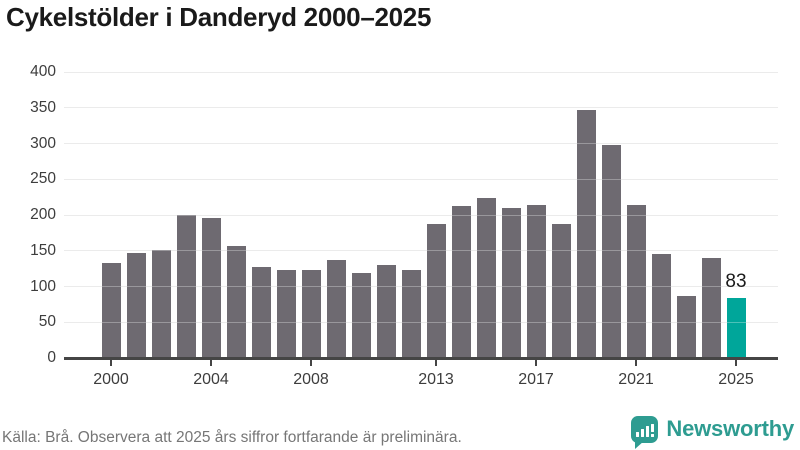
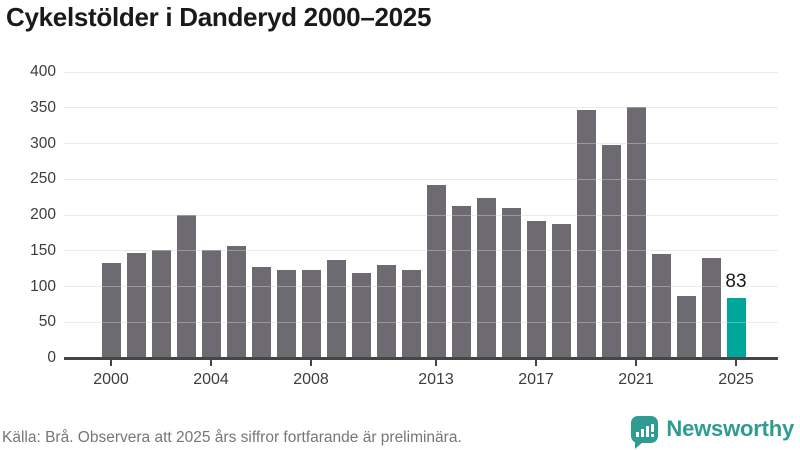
2004: 190 -> 150
2013: 190 -> 240
2017: 210 -> 190
2021: 210 -> 350
